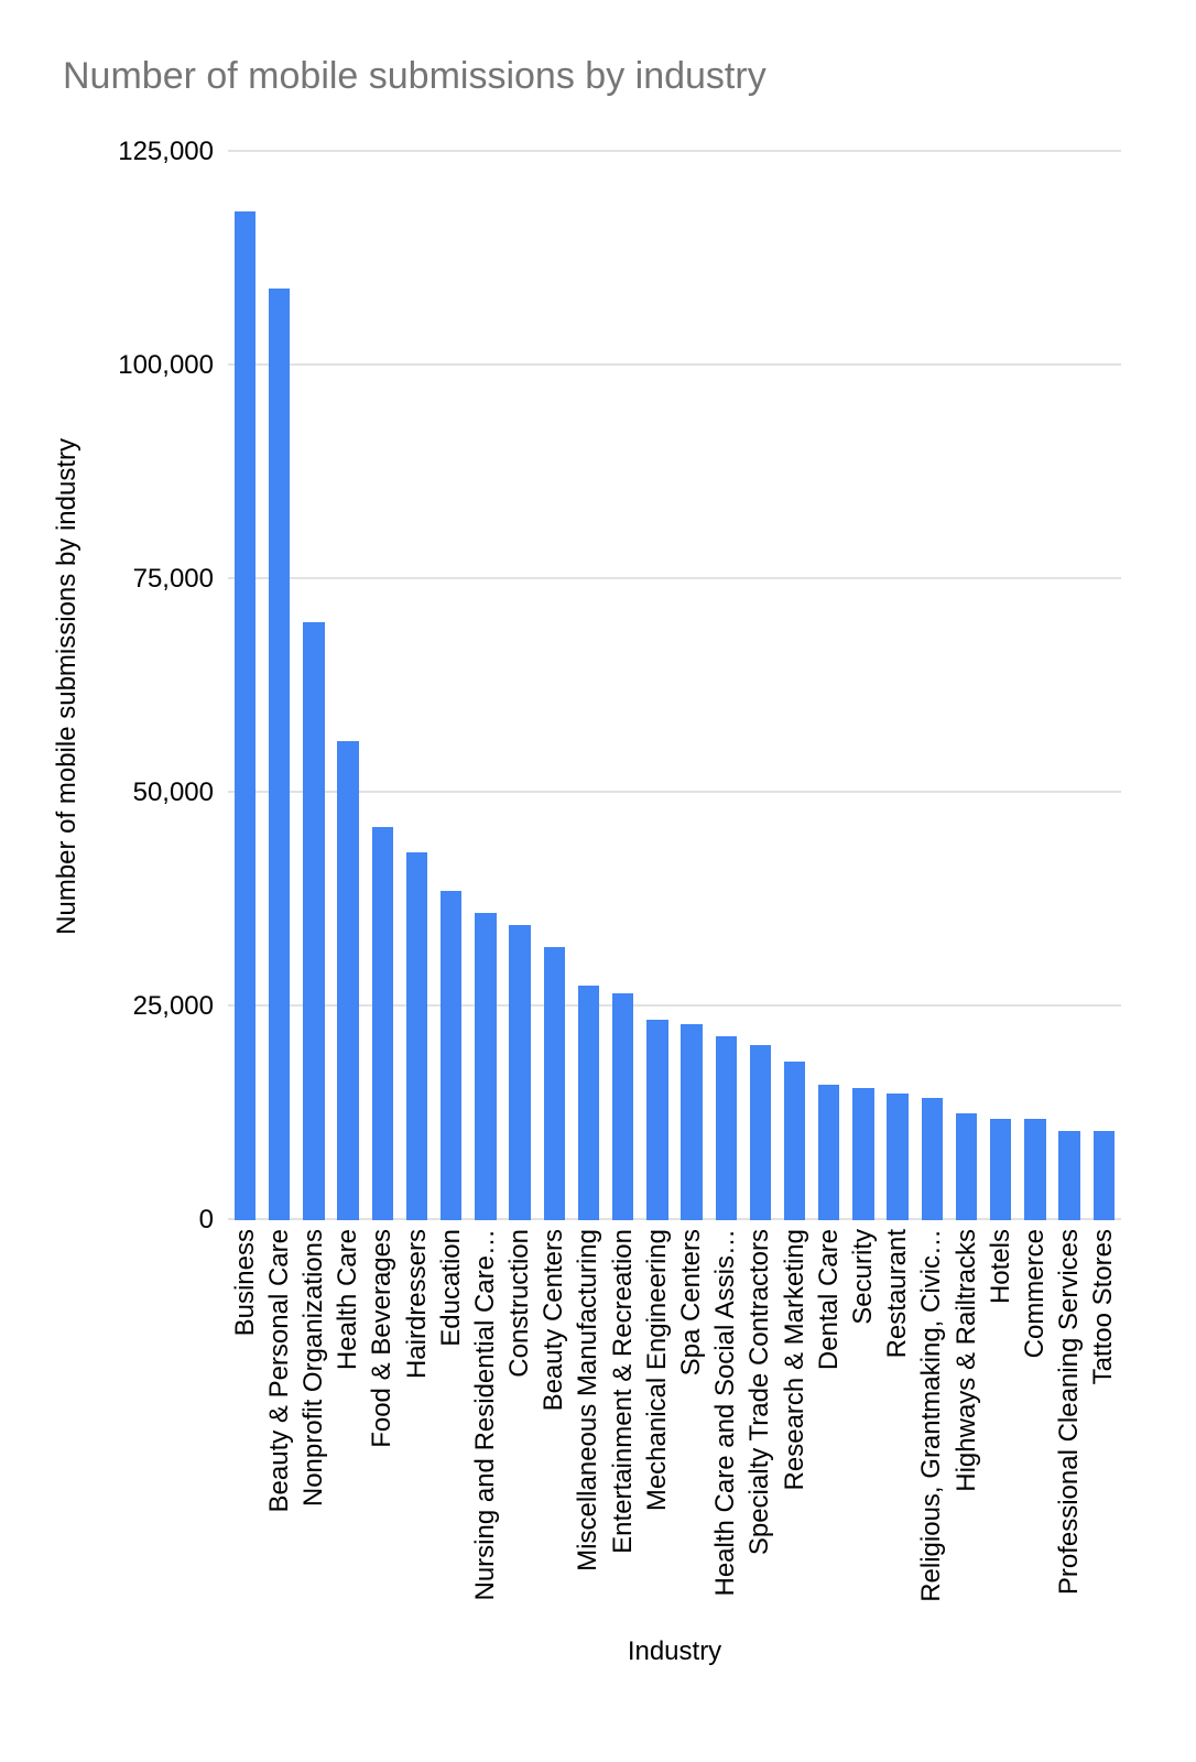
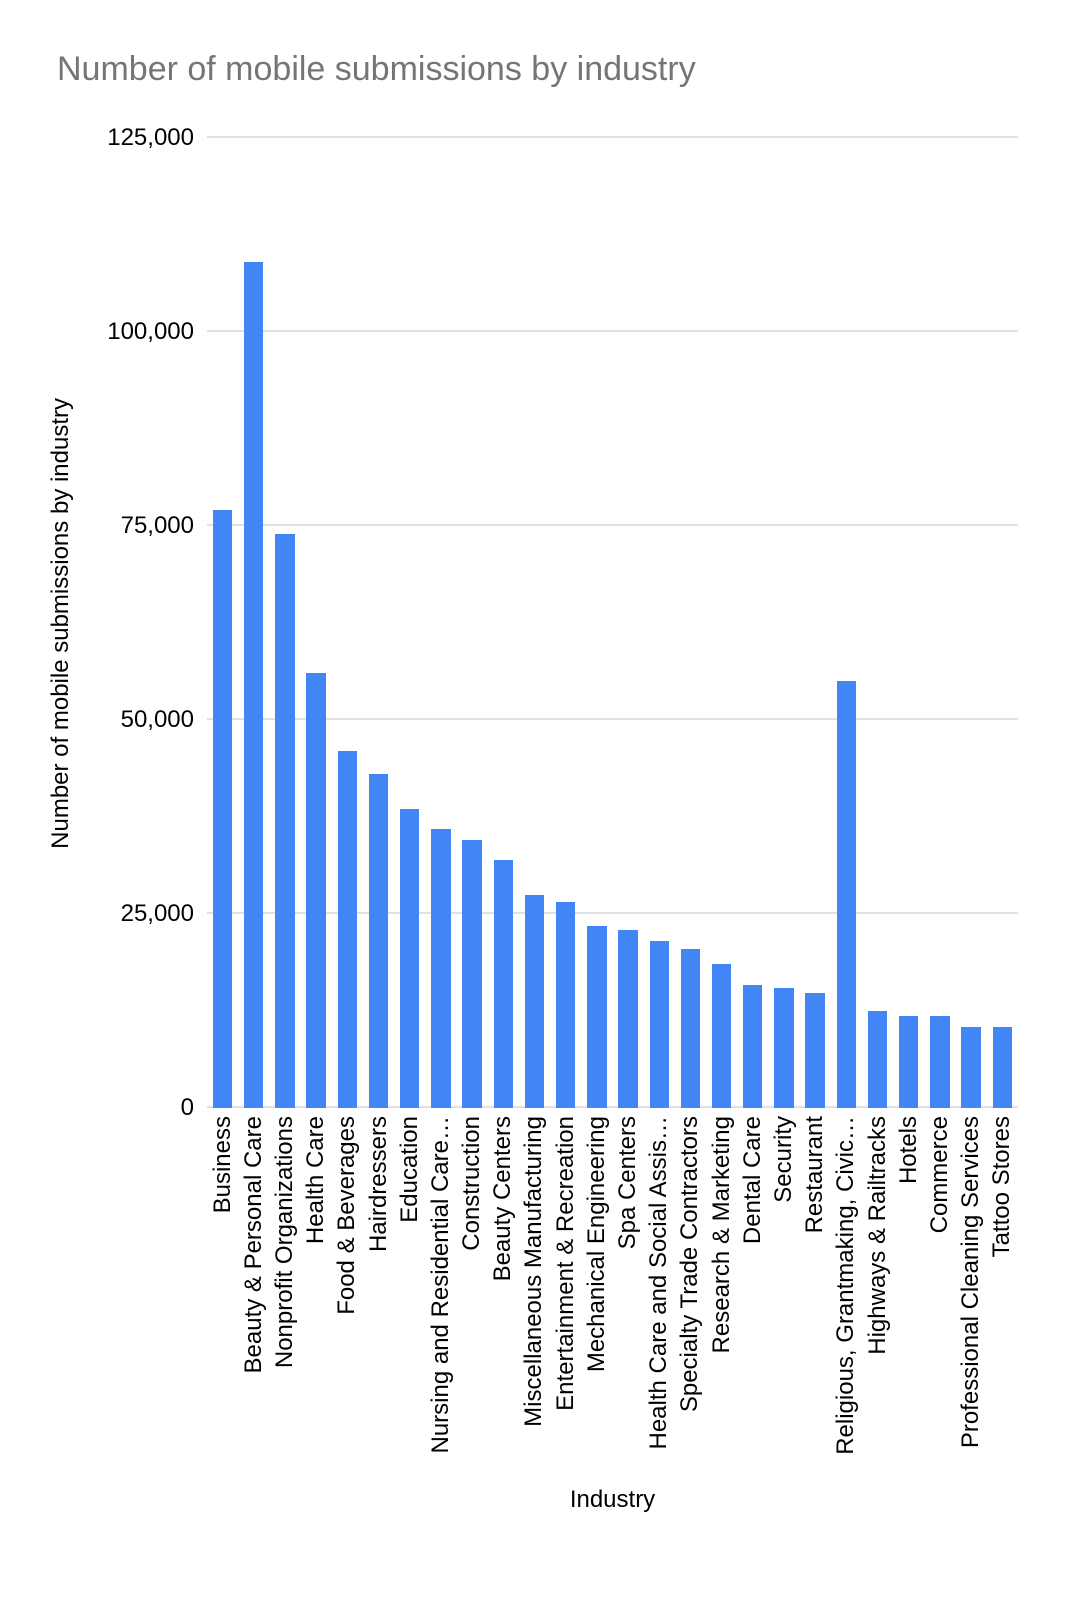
Business: 118000 -> 77000
Nonprofit Organizations: 70000 -> 74000
Religious, Grantmaking, Civic…: 14000 -> 55000
